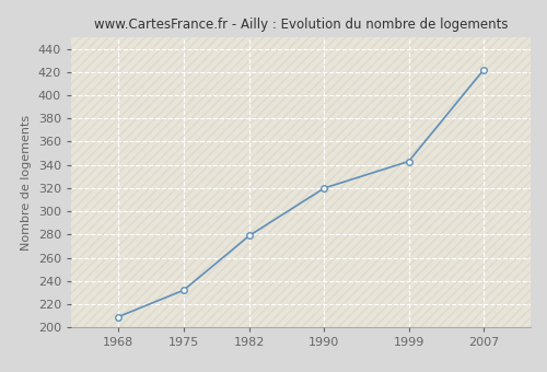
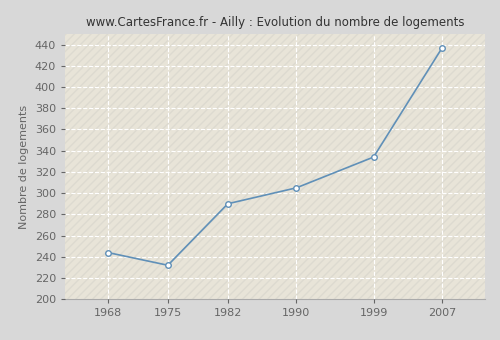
1968: 209 -> 244
1982: 279 -> 290
1990: 320 -> 305
1999: 343 -> 334
2007: 422 -> 437
